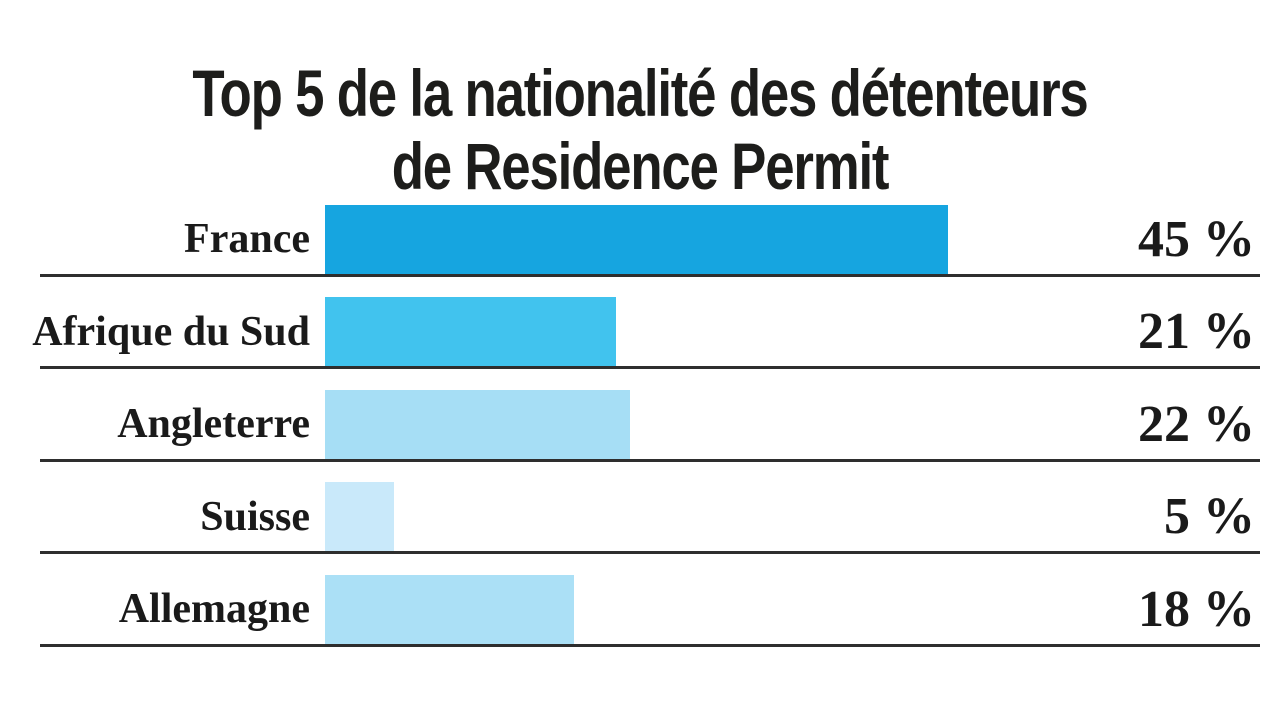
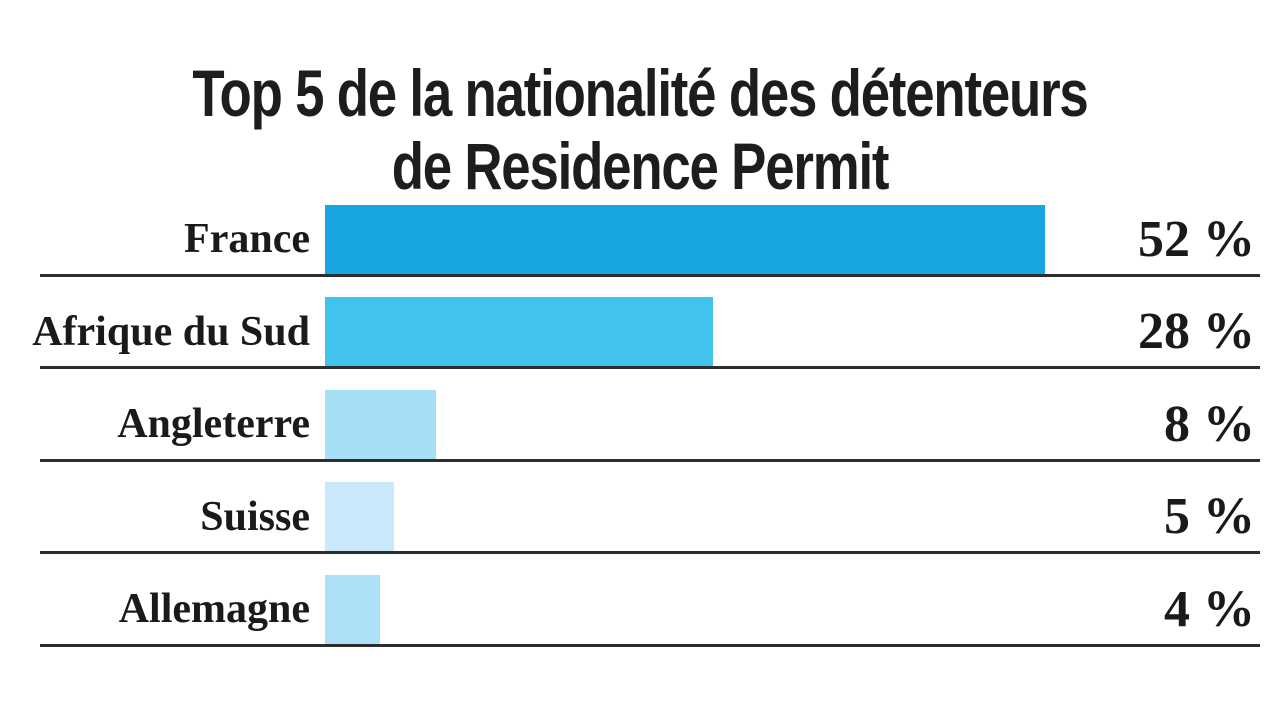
France: 45 -> 52
Afrique du Sud: 21 -> 28
Angleterre: 22 -> 8
Allemagne: 18 -> 4
